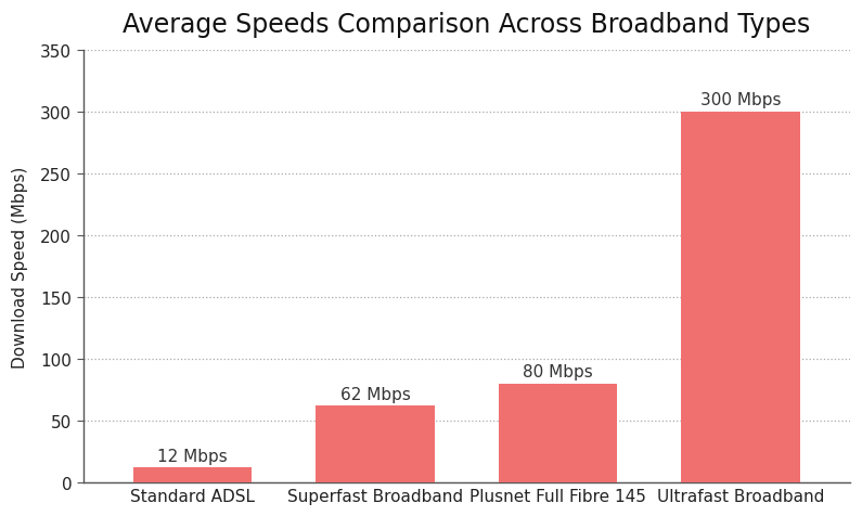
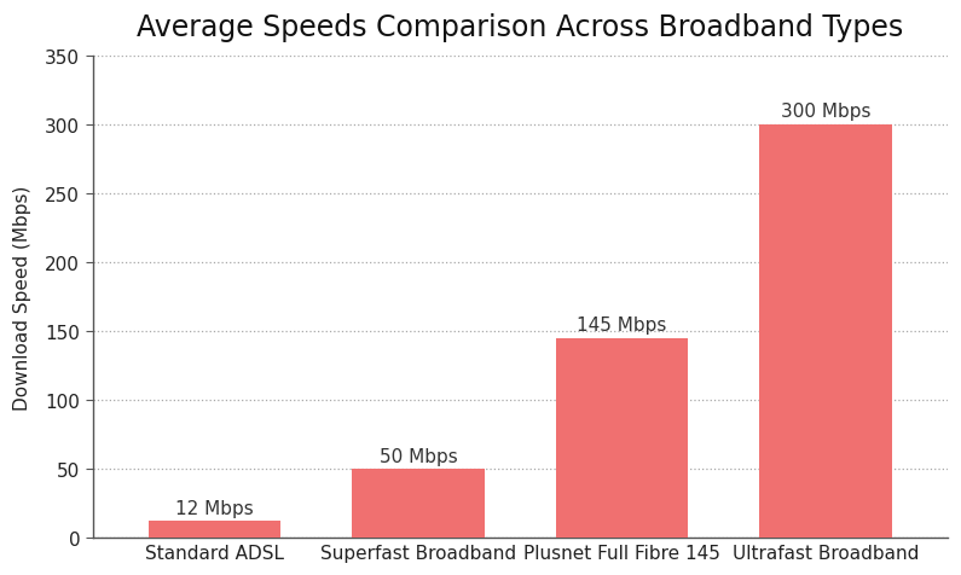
Superfast Broadband: 62 -> 50
Plusnet Full Fibre 145: 80 -> 145
